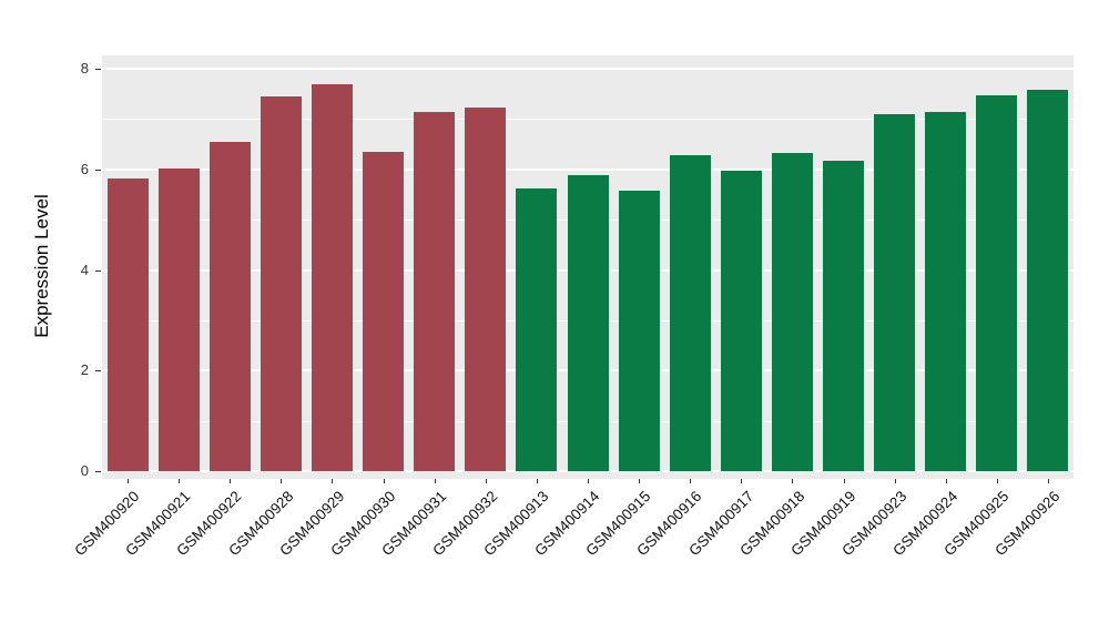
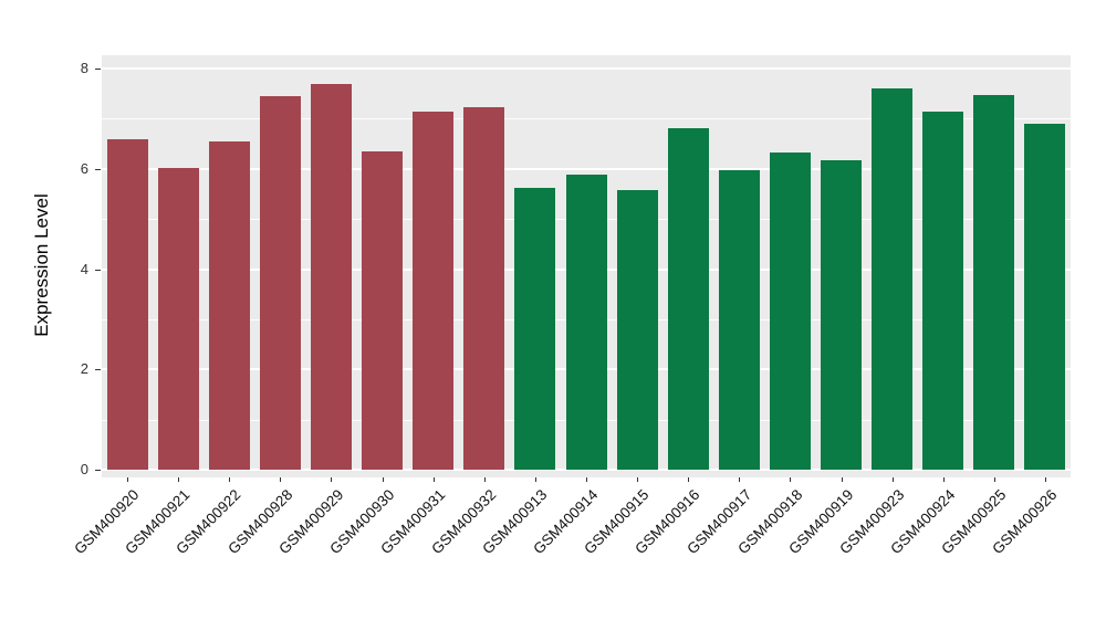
GSM400920: 5.8 -> 6.6
GSM400916: 6.3 -> 6.8
GSM400923: 7.1 -> 7.6
GSM400926: 7.6 -> 6.9
